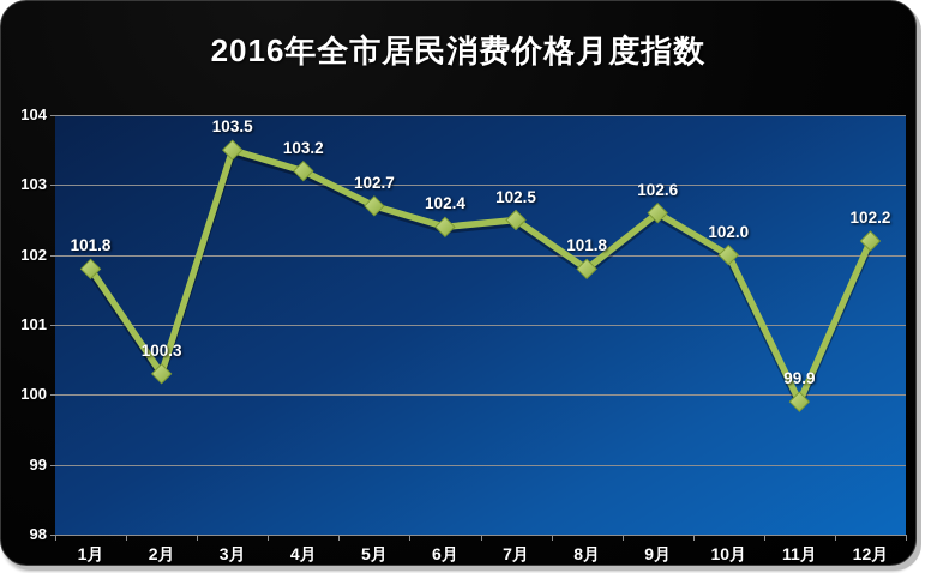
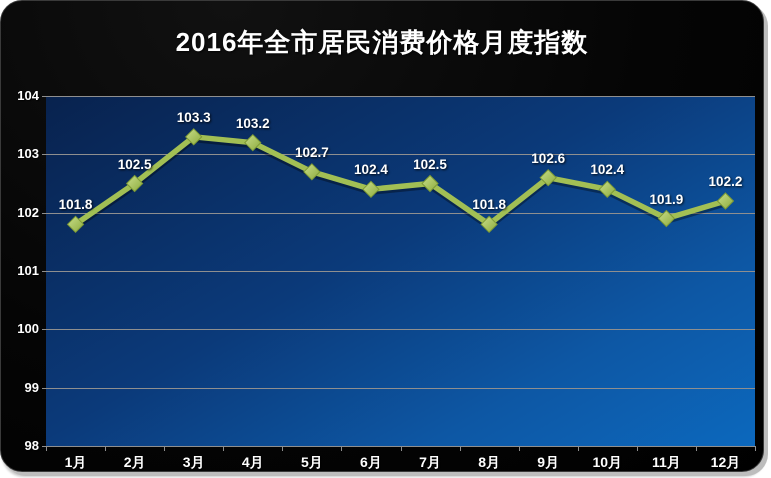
2月: 100.3 -> 102.5
3月: 103.5 -> 103.3
10月: 102.0 -> 102.4
11月: 99.9 -> 101.9
